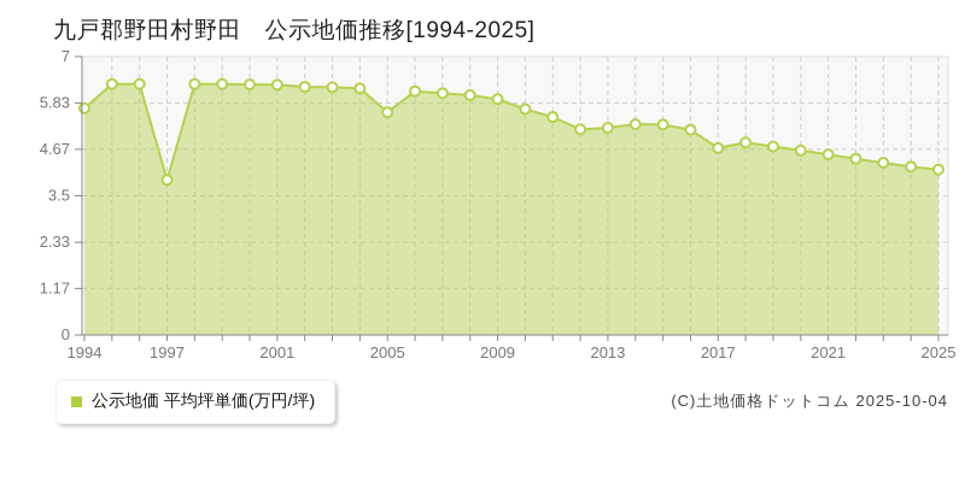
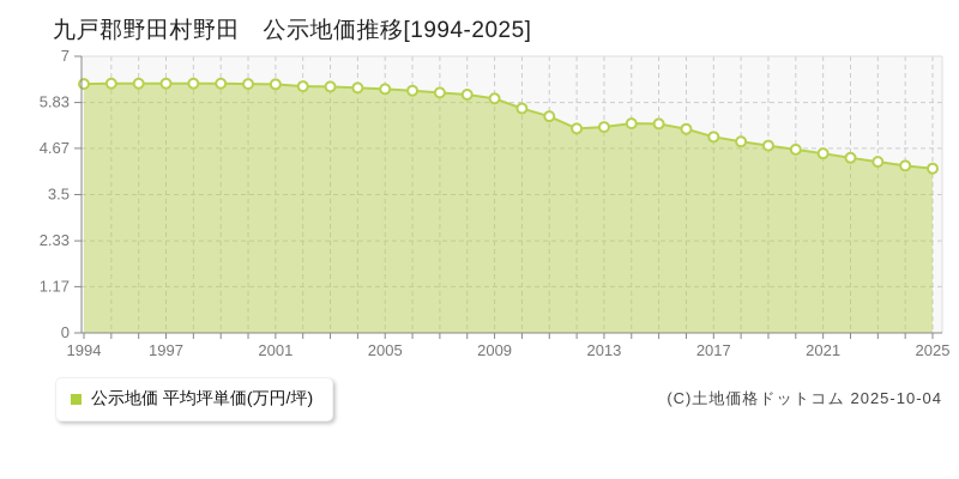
1994: 5.7 -> 6.3
1997: 3.9 -> 6.3
2005: 5.6 -> 6.2
2017: 4.7 -> 5.0
